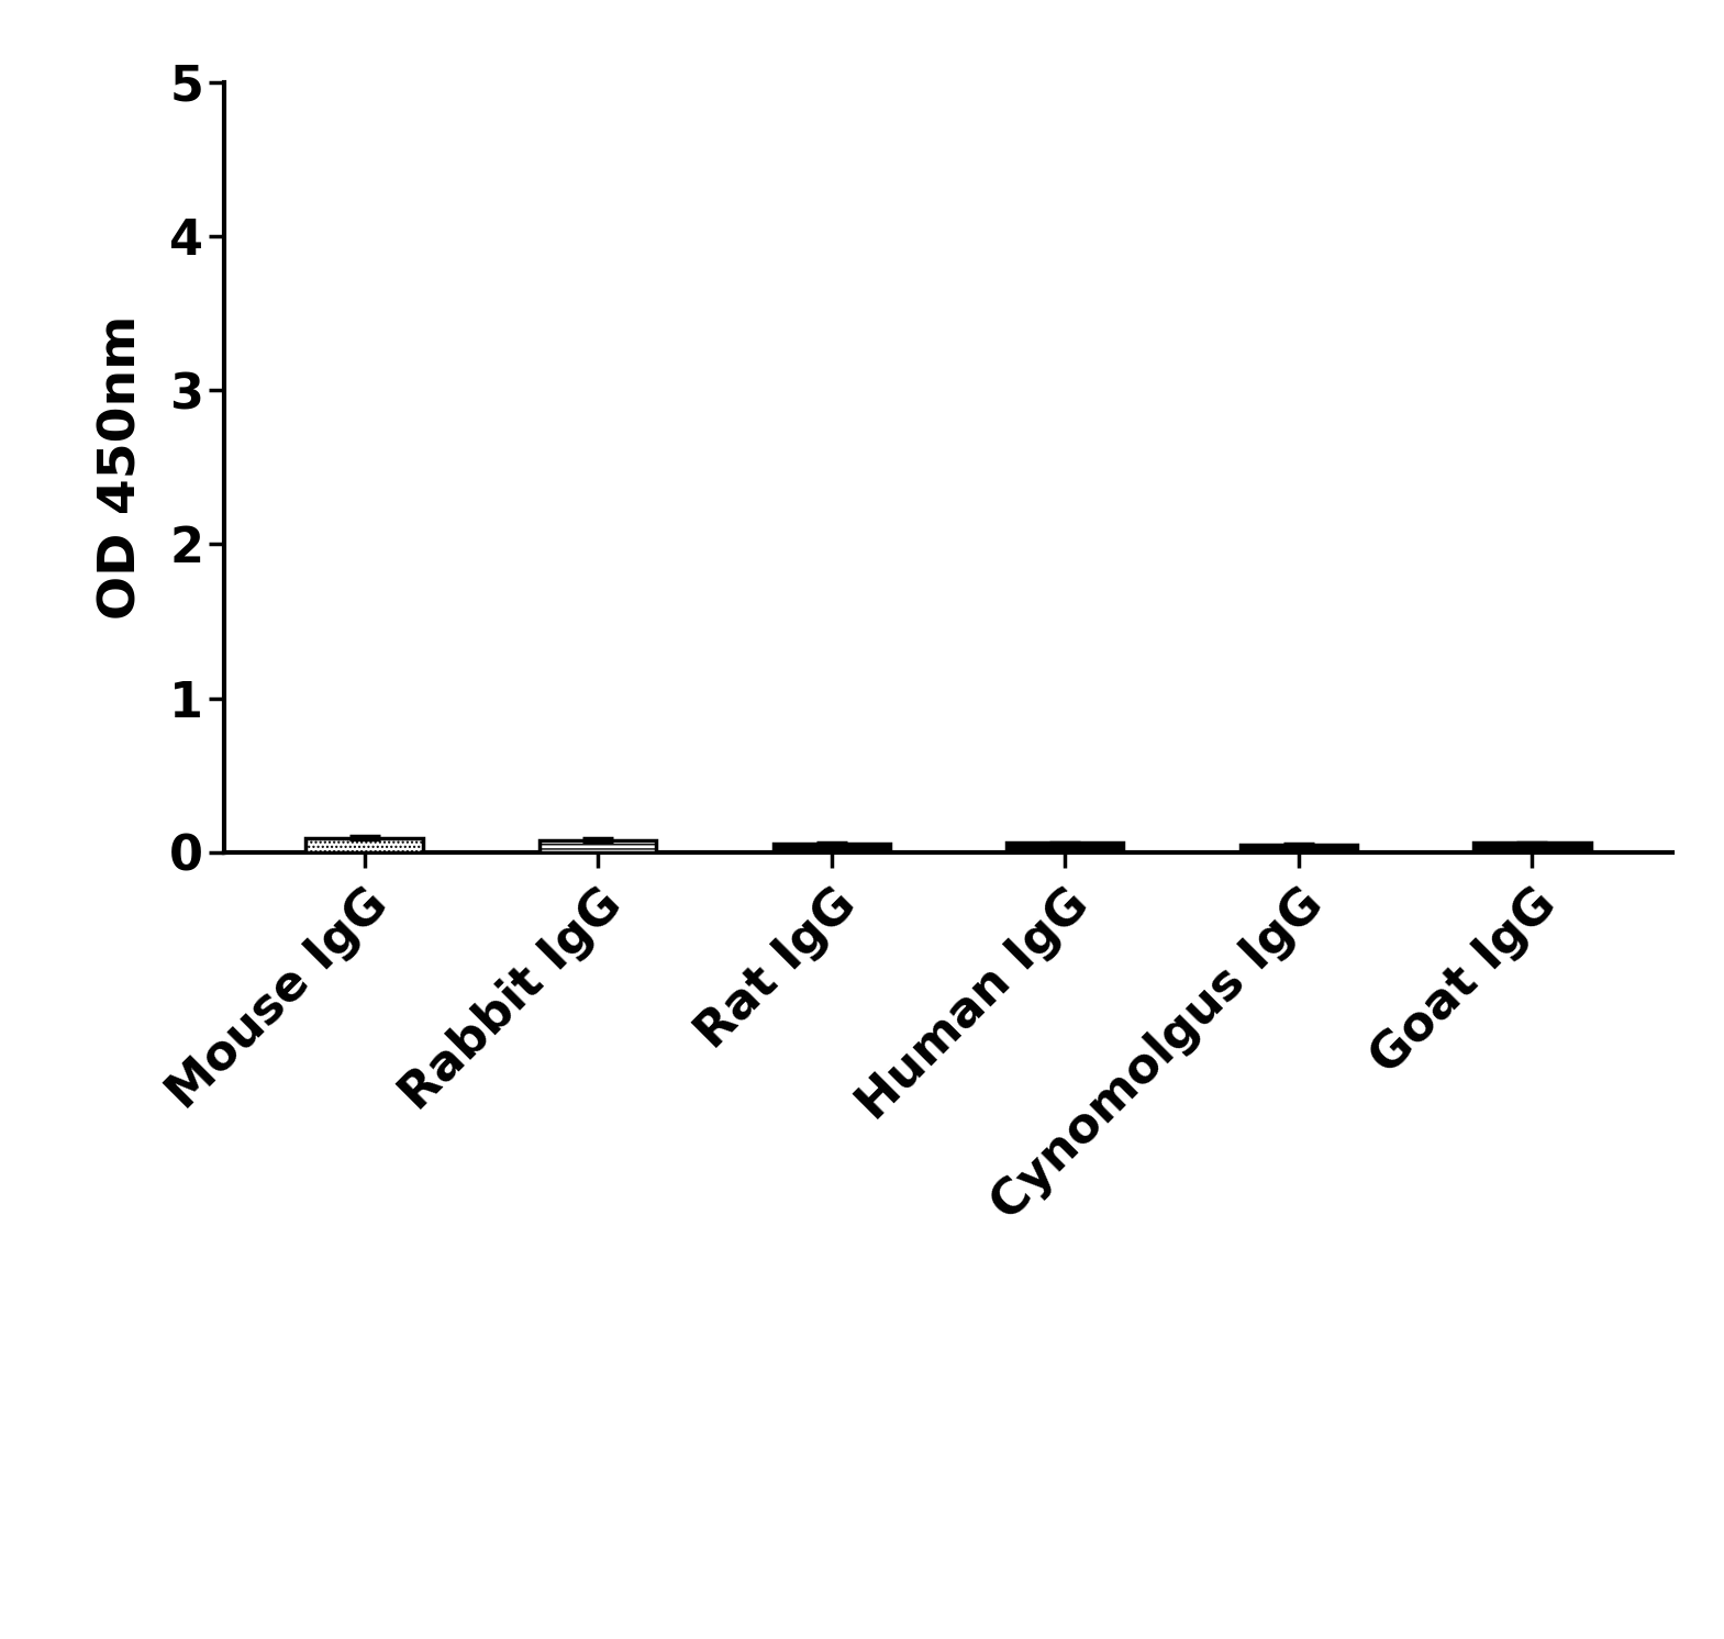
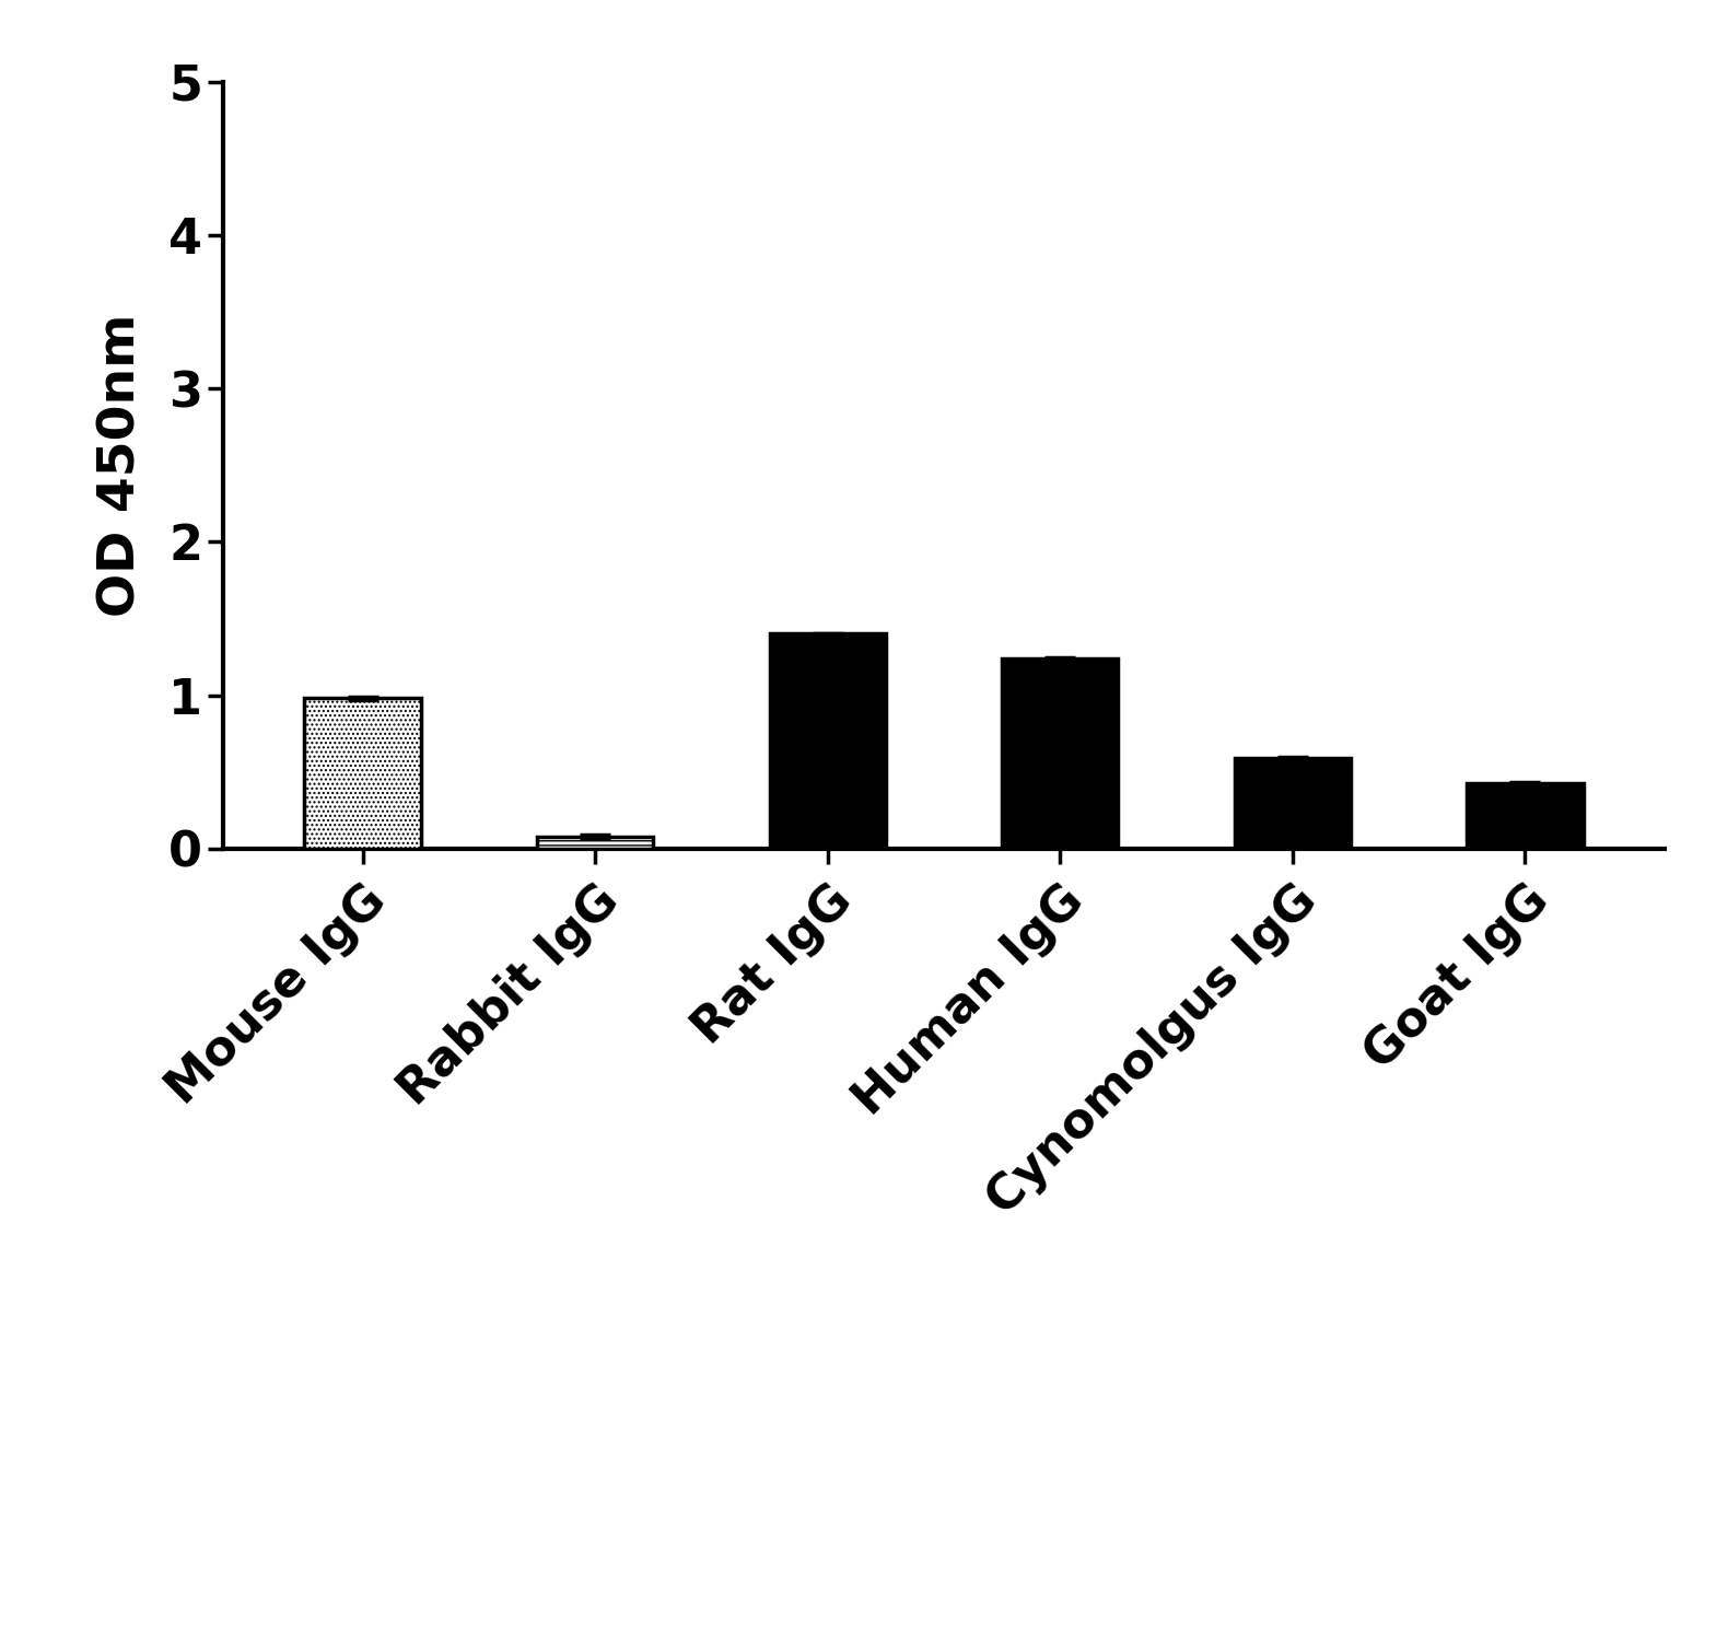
Mouse IgG: 0.10 -> 0.98
Rat IgG: 0.06 -> 1.40
Human IgG: 0.06 -> 1.24
Cynomolgus IgG: 0.05 -> 0.59
Goat IgG: 0.06 -> 0.43
